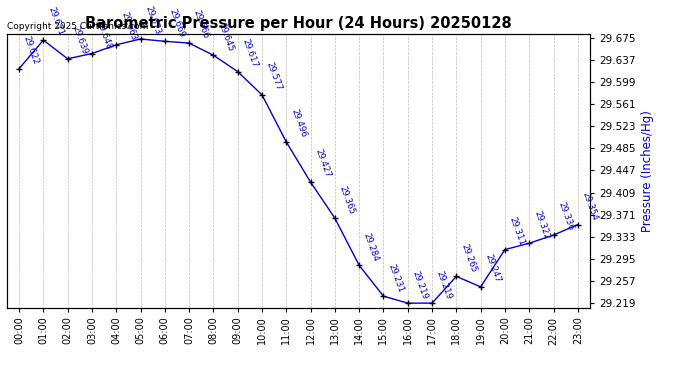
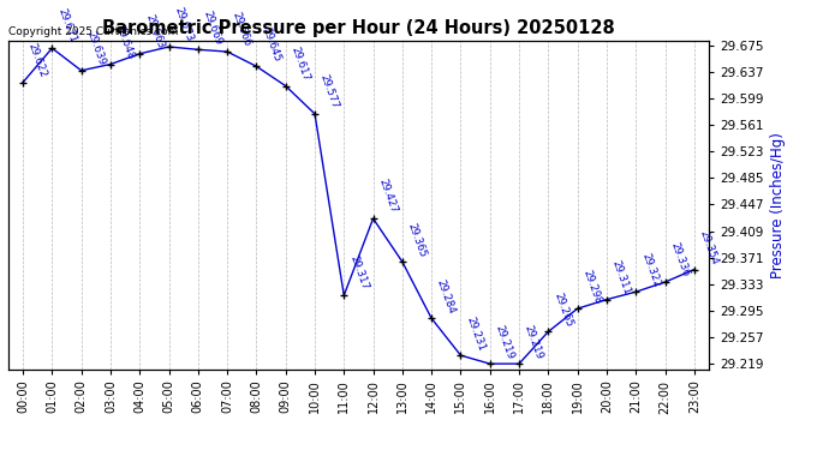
11:00: 29.496 -> 29.317
19:00: 29.247 -> 29.298
